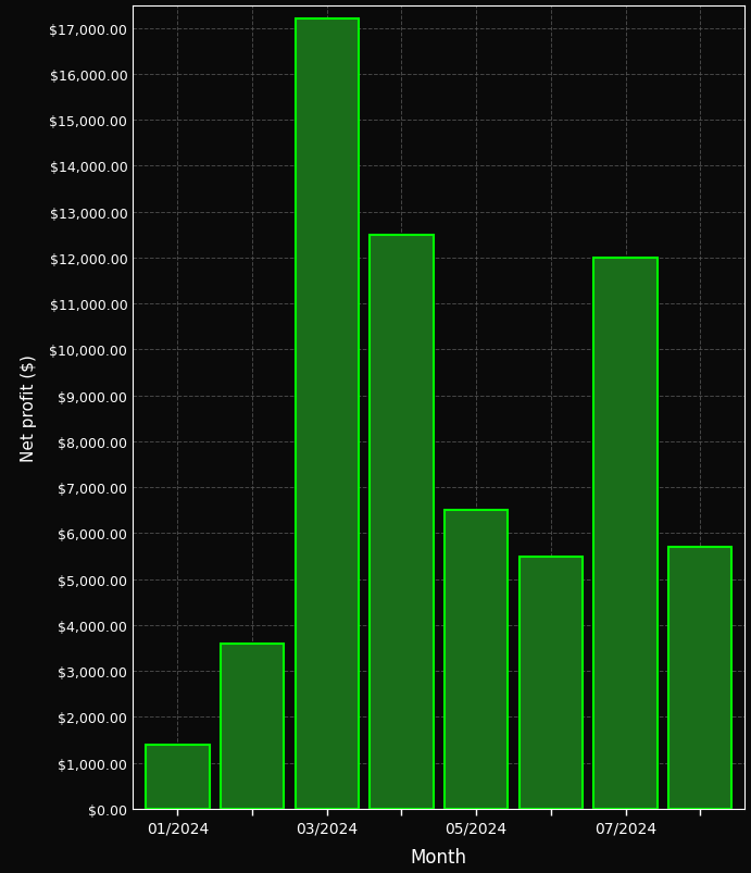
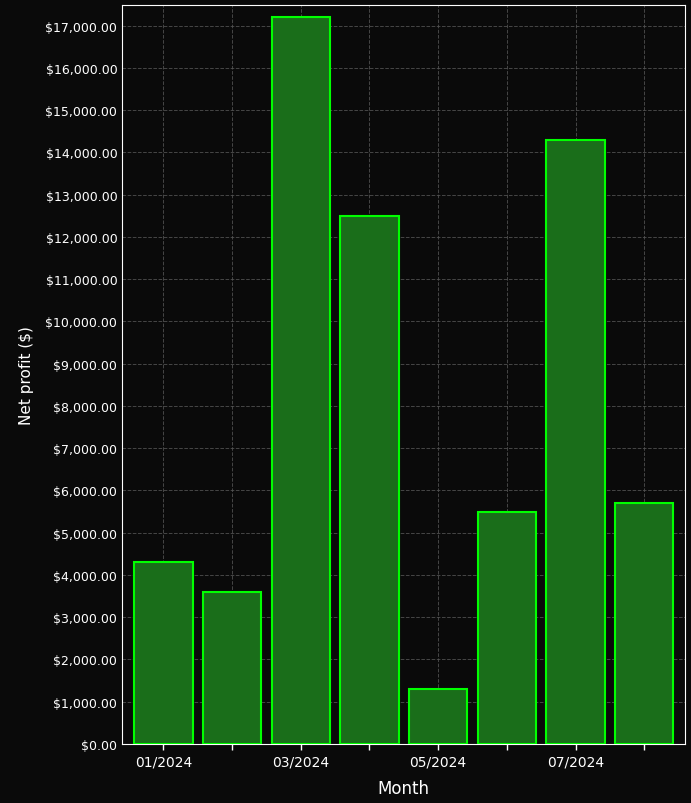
01/2024: $1,400 -> $4,300
05/2024: $6,500 -> $1,300
07/2024: $12,000 -> $14,300
